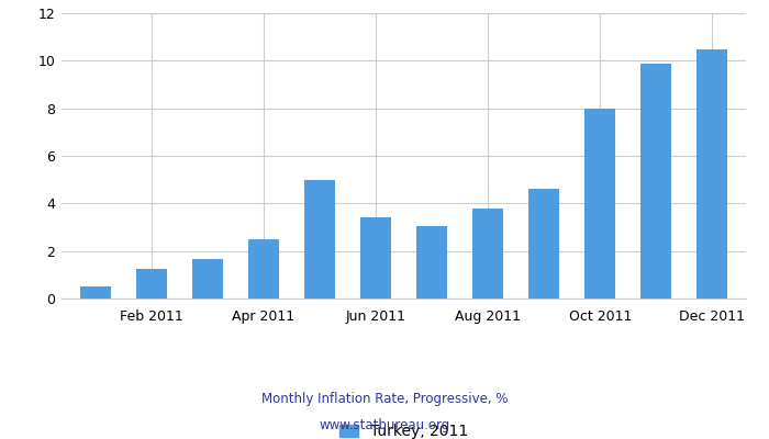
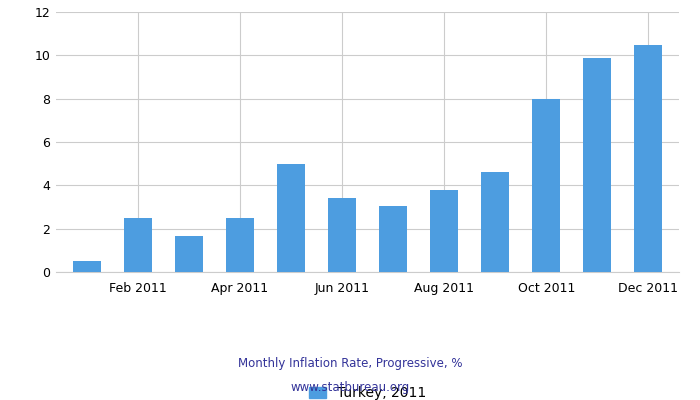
Feb 2011: 1.25 -> 2.50
